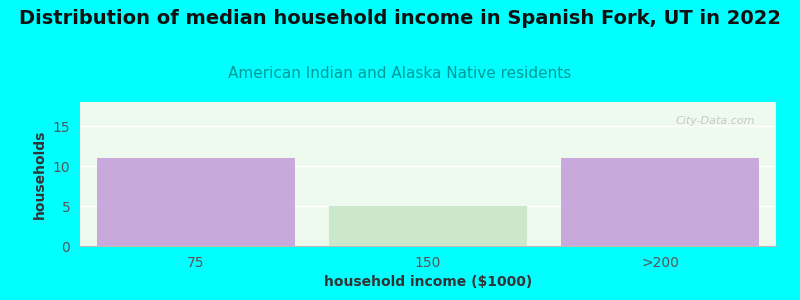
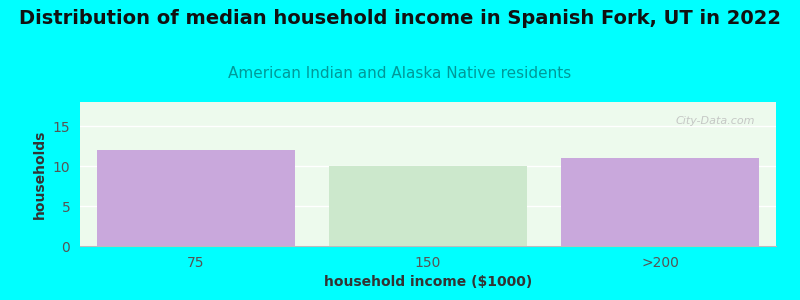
75: 11 -> 12
150: 5 -> 10
